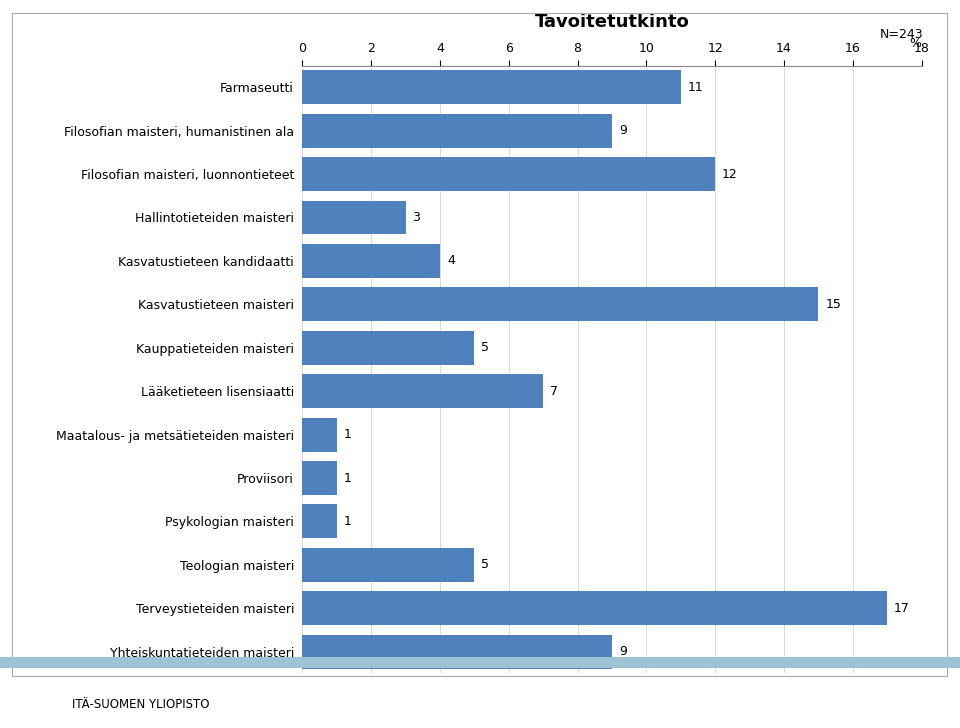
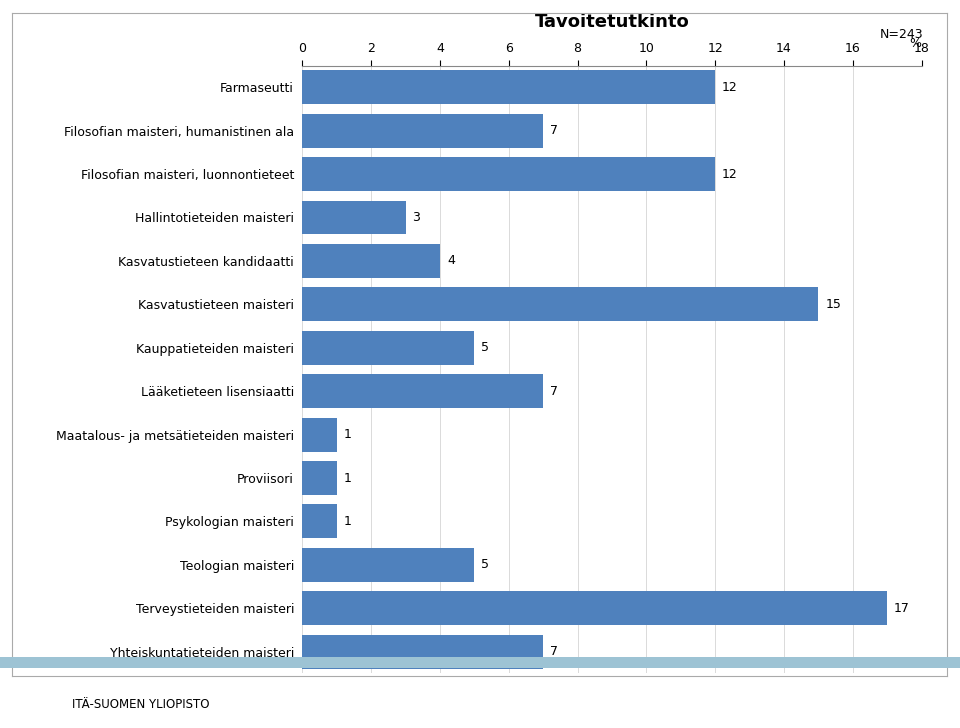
Farmaseutti: 11 -> 12
Filosofian maisteri, humanistinen ala: 9 -> 7
Yhteiskuntatieteiden maisteri: 9 -> 7
